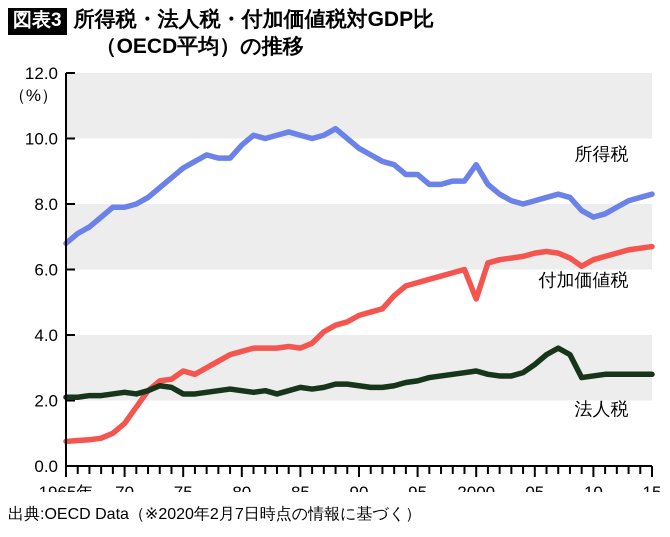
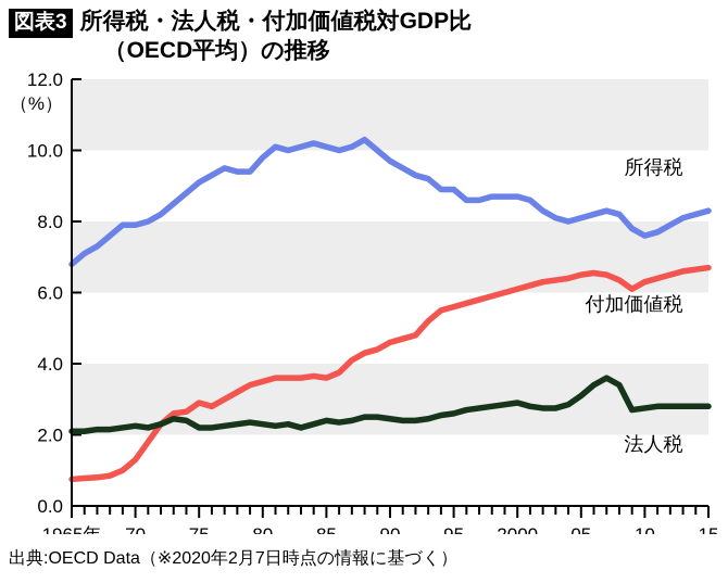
所得税/2000: 9.2 -> 8.7
付加価値税/2000: 5.1 -> 6.1
